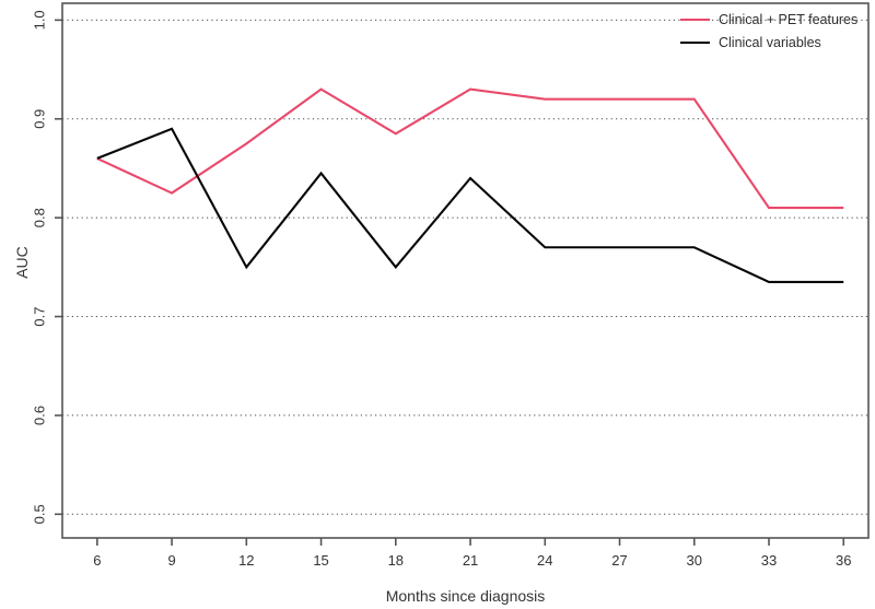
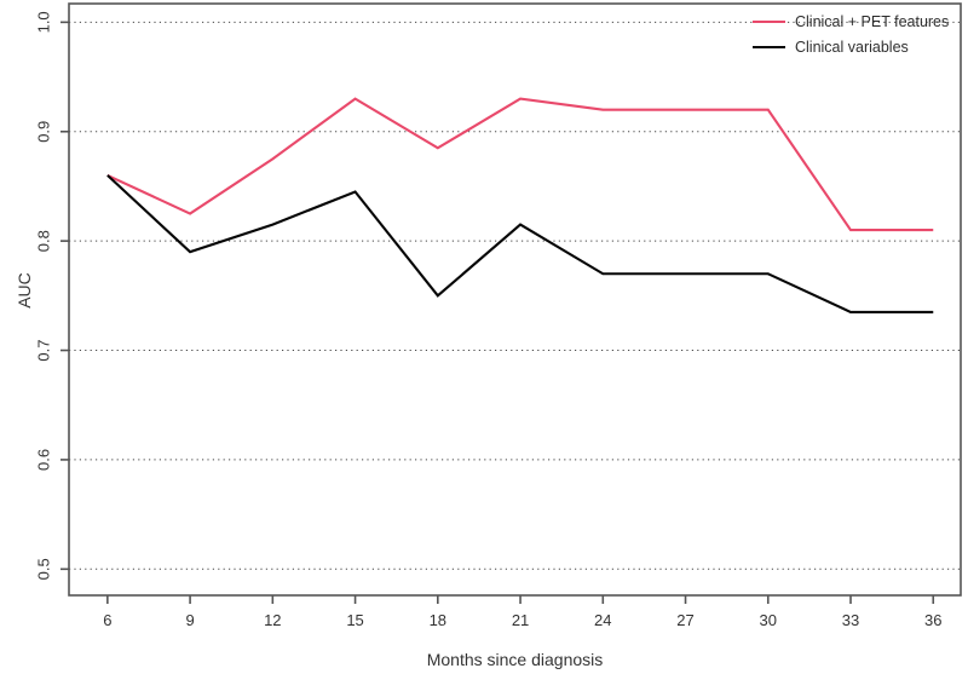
Clinical variables/9: 0.89 -> 0.79
Clinical variables/12: 0.75 -> 0.81
Clinical variables/21: 0.84 -> 0.81
